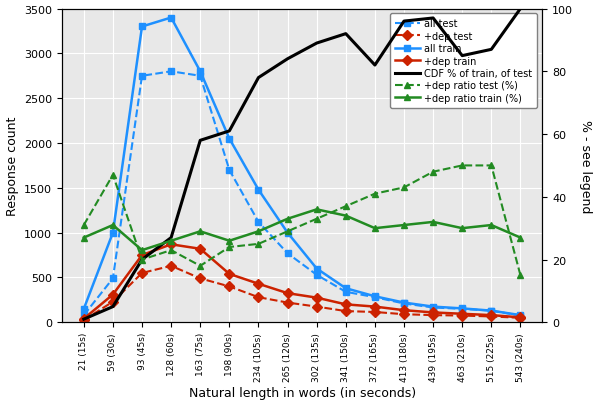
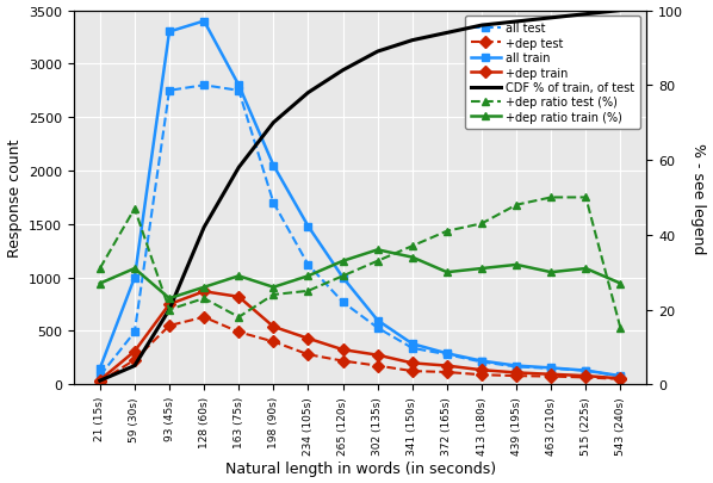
CDF % of train, of test/128 (60s): 27 -> 42
CDF % of train, of test/198 (90s): 61 -> 70
CDF % of train, of test/372 (165s): 82 -> 94
CDF % of train, of test/463 (210s): 85 -> 98
CDF % of train, of test/515 (225s): 87 -> 99
